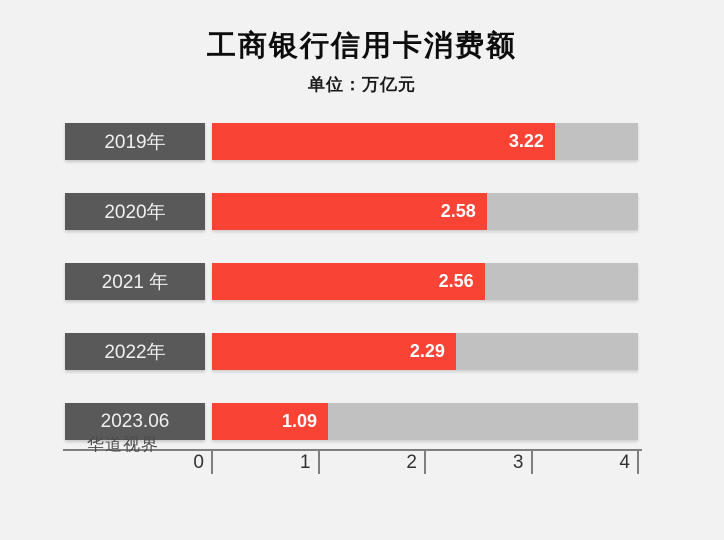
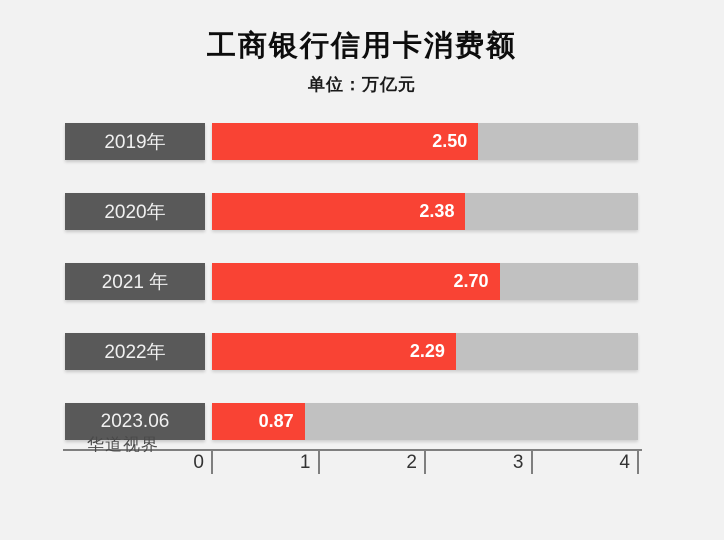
2019年: 3.22 -> 2.50
2020年: 2.58 -> 2.38
2021 年: 2.56 -> 2.70
2023.06: 1.09 -> 0.87
